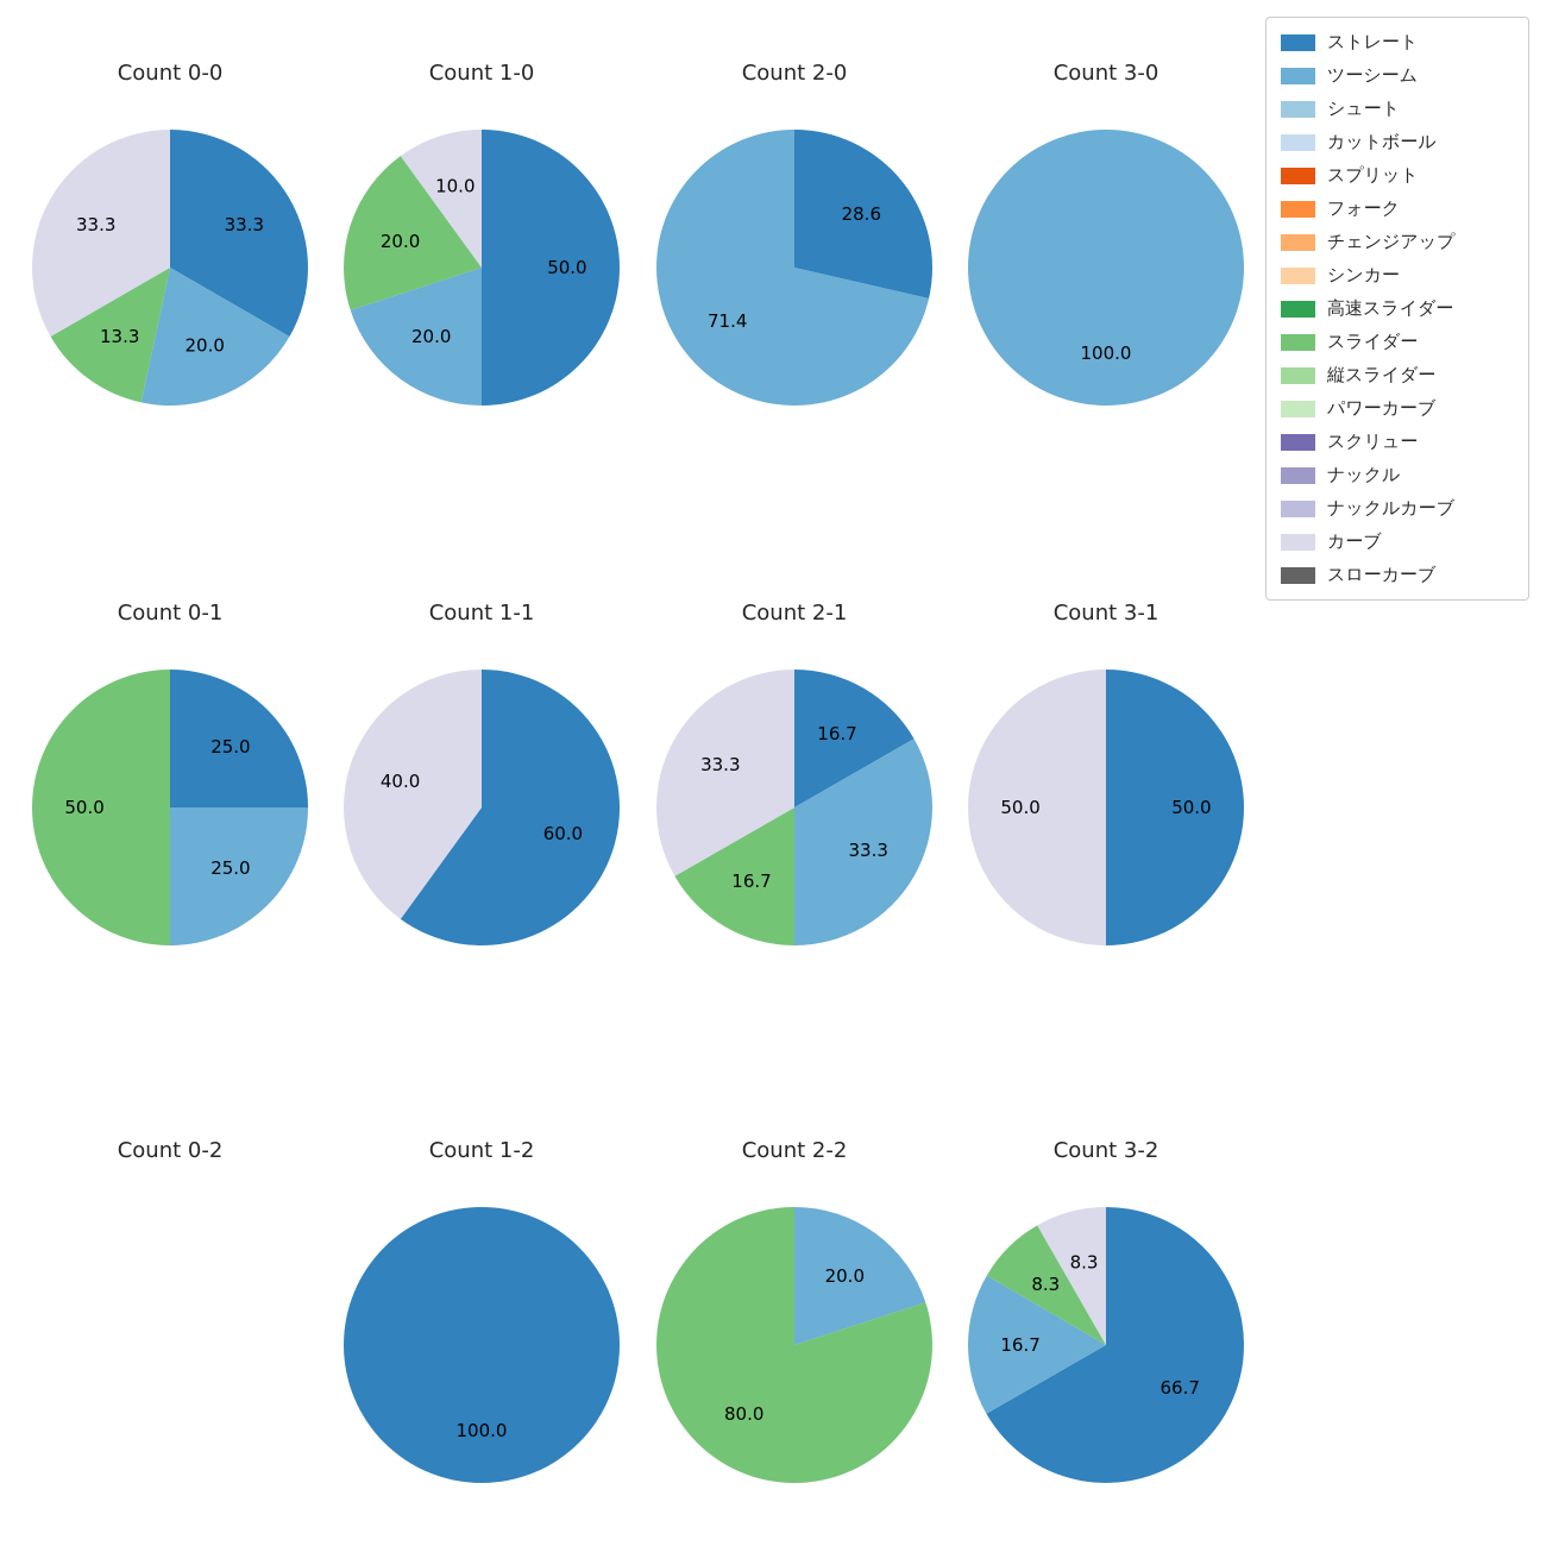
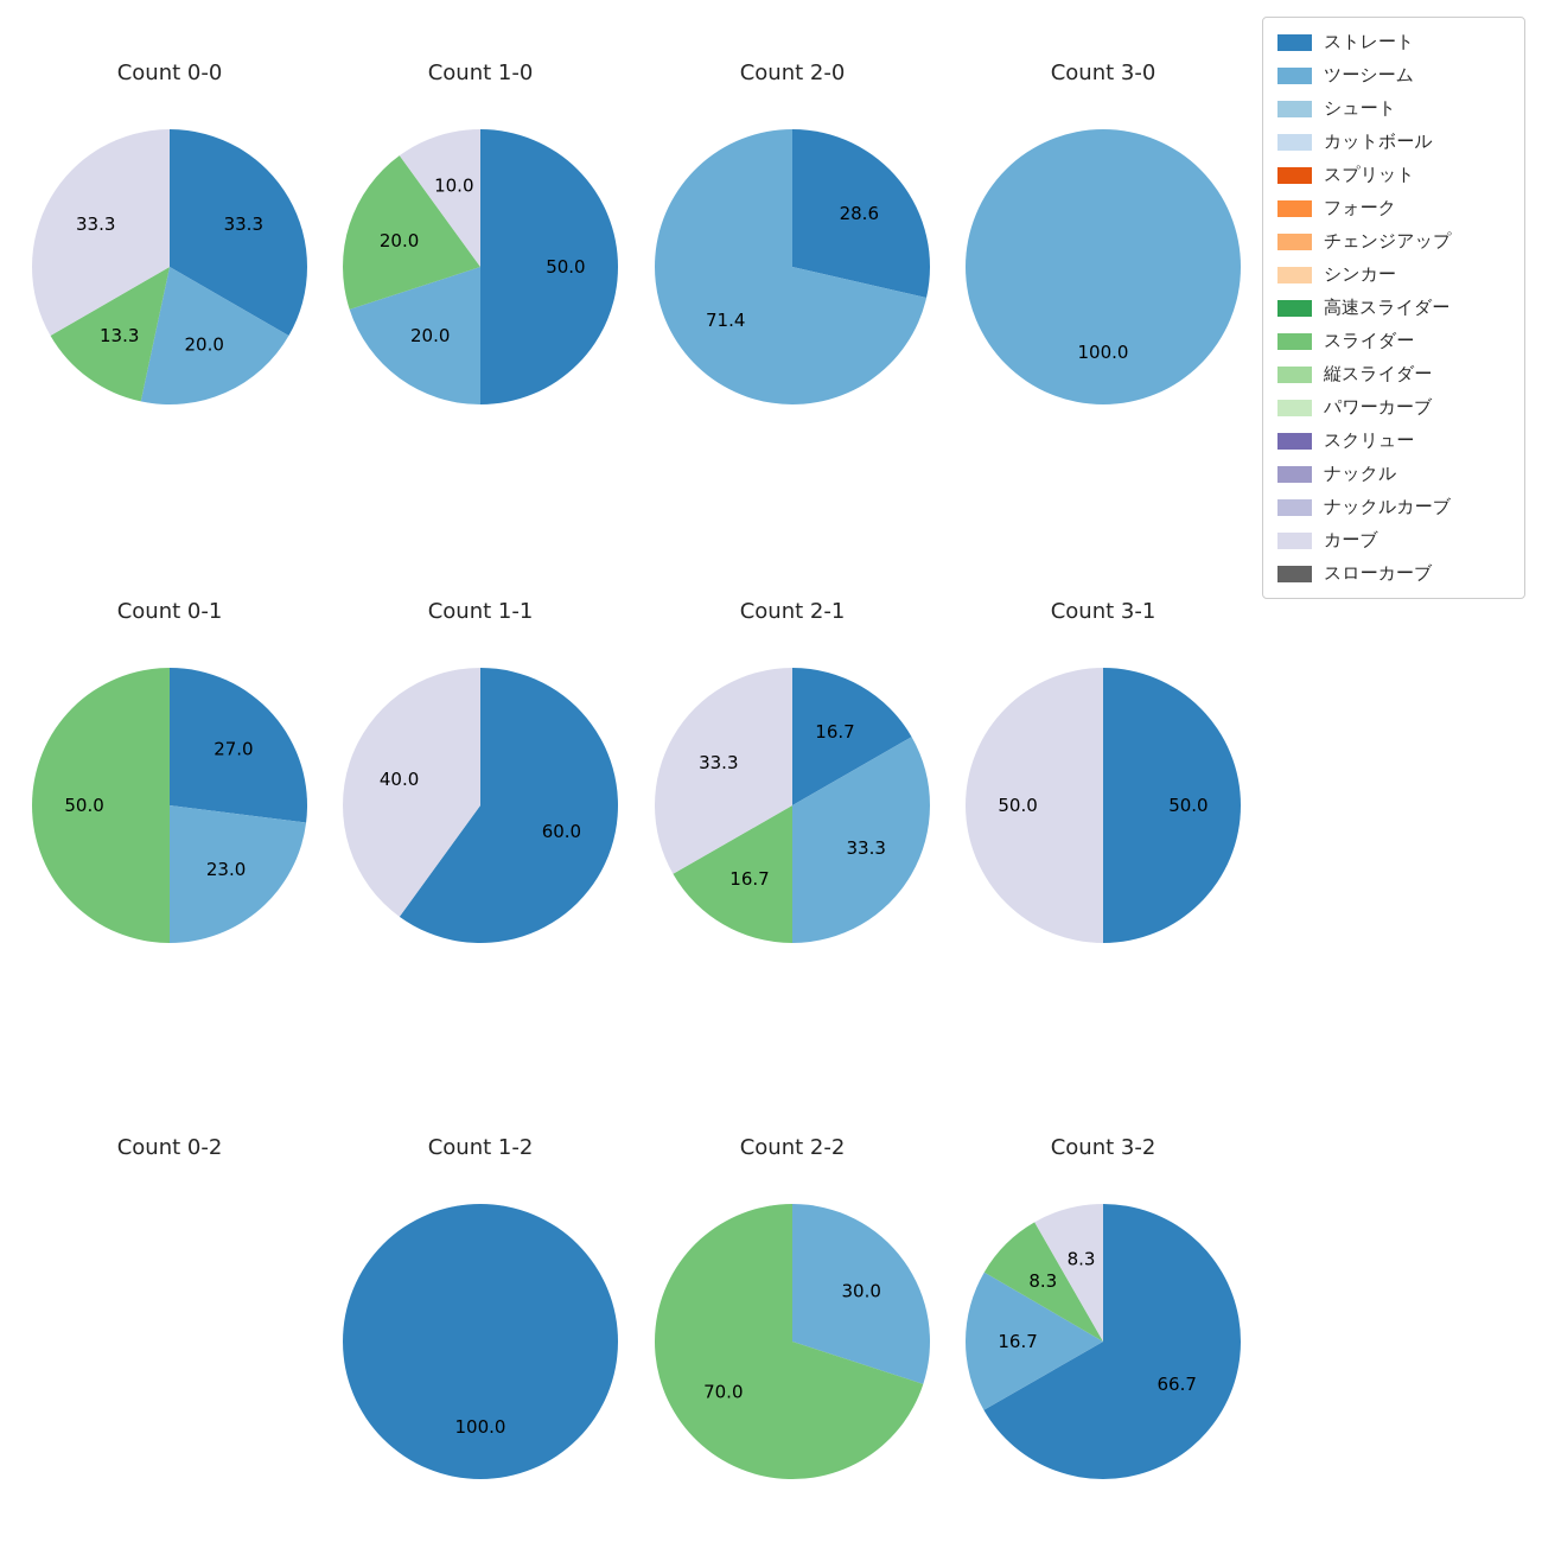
Count 0-1/ストレート: 25.0 -> 27.0
Count 0-1/ツーシーム: 25.0 -> 23.0
Count 2-2/ツーシーム: 20.0 -> 30.0
Count 2-2/スライダー: 80.0 -> 70.0
